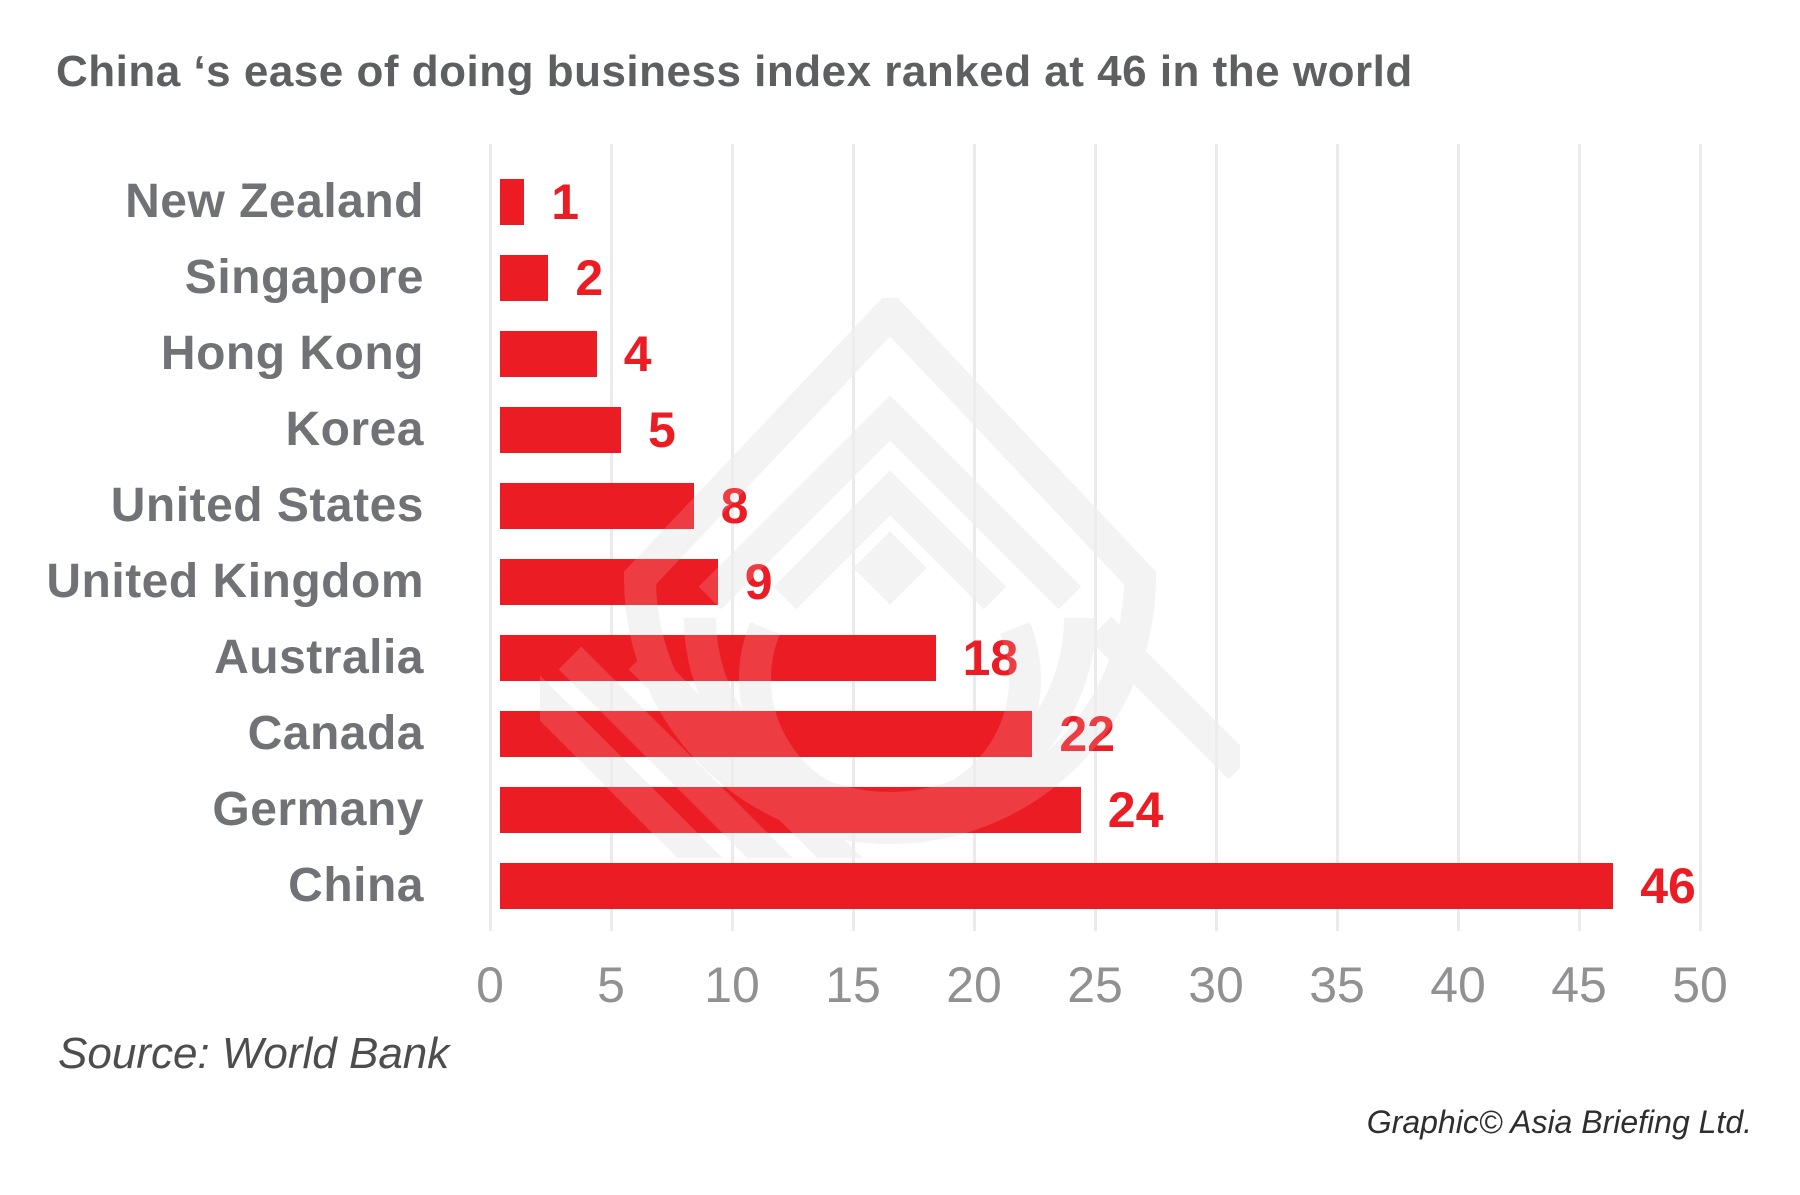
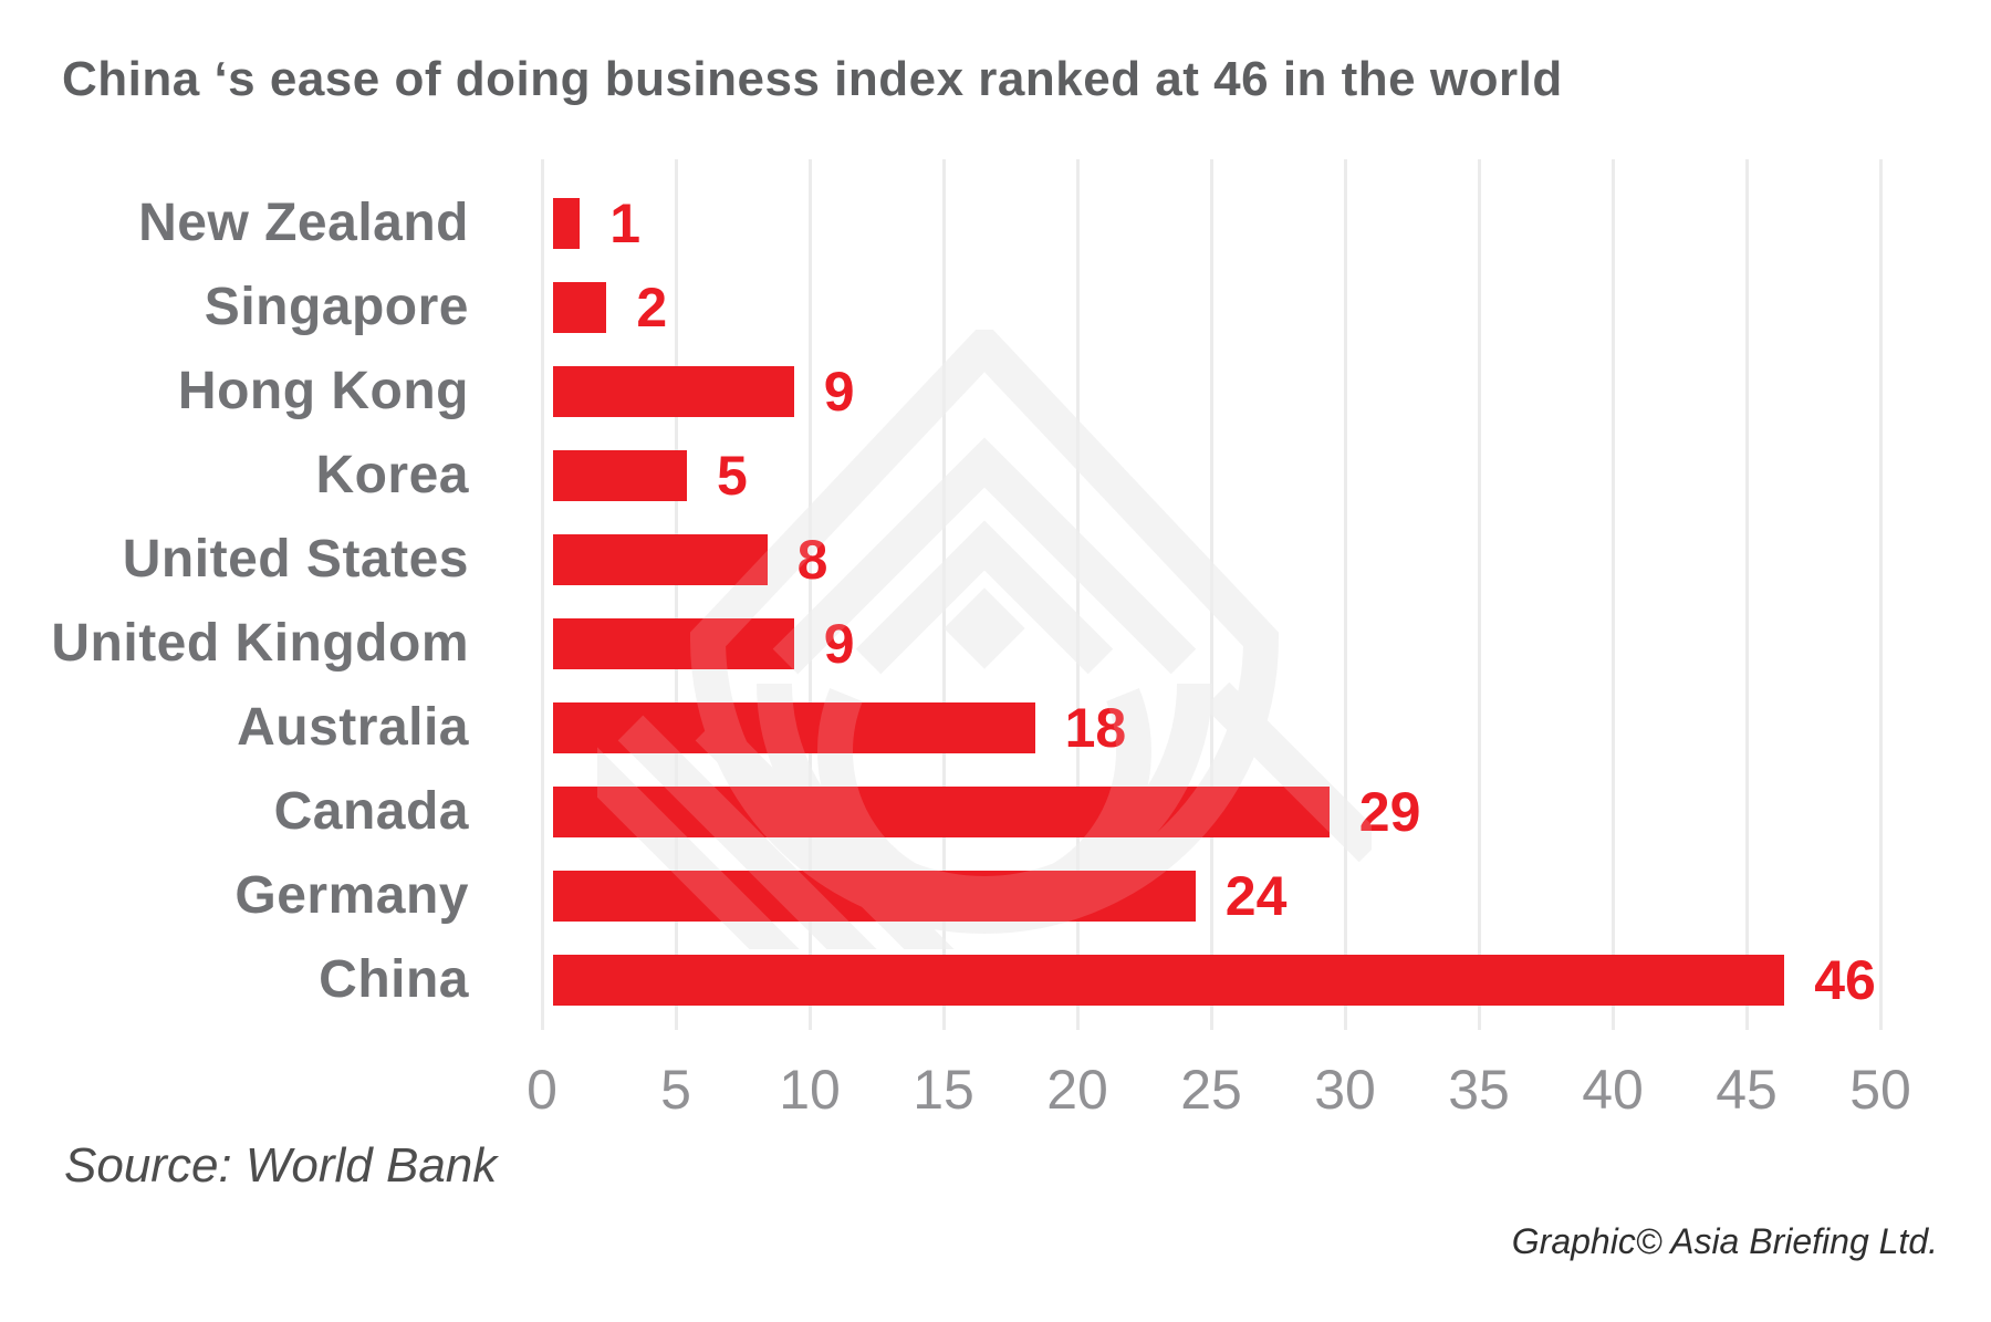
Hong Kong: 4 -> 9
Canada: 22 -> 29
